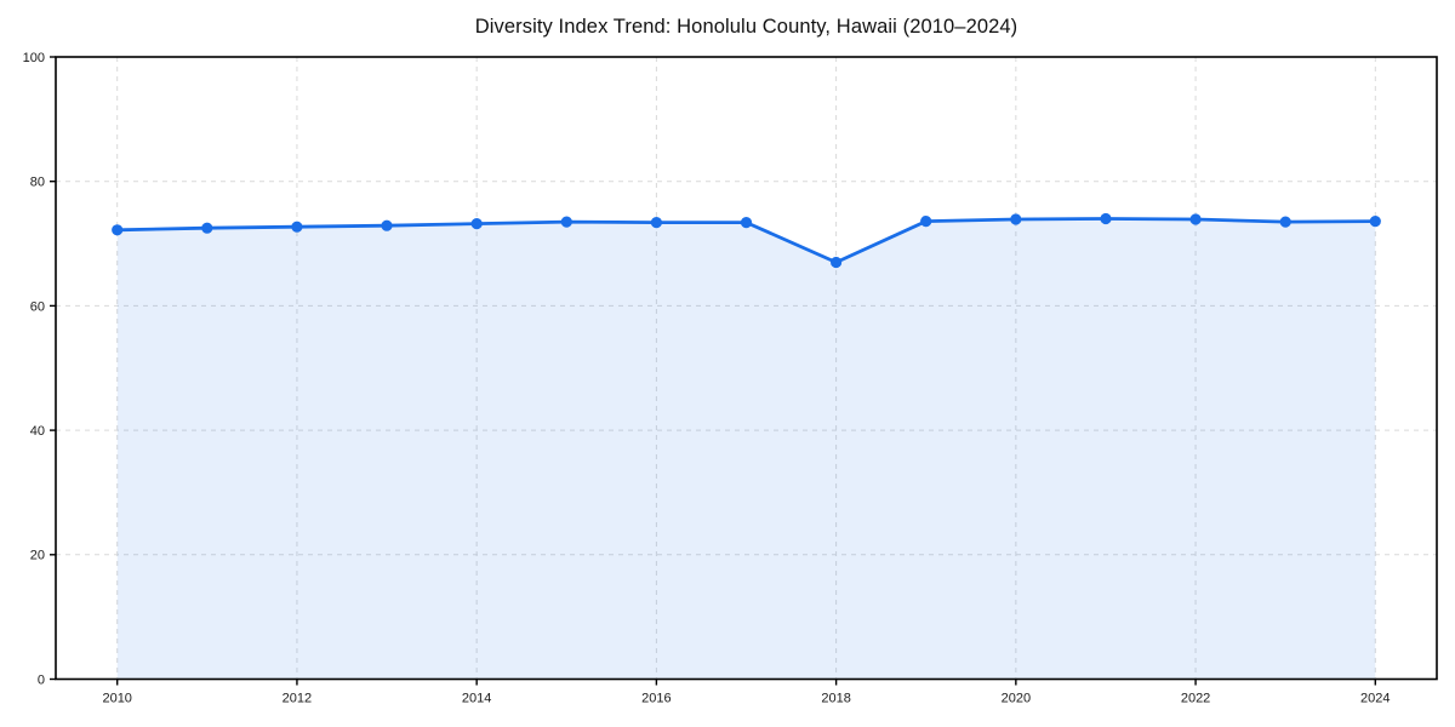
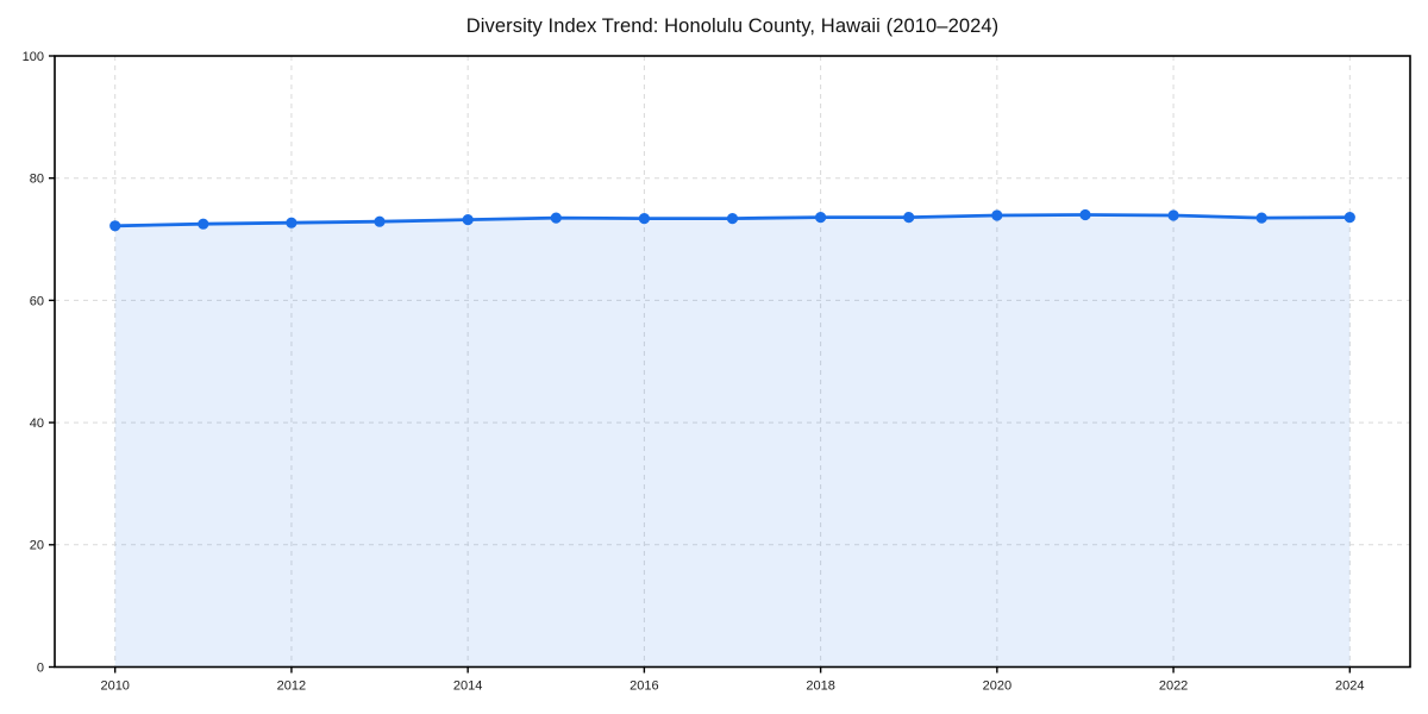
2018: 67 -> 74
